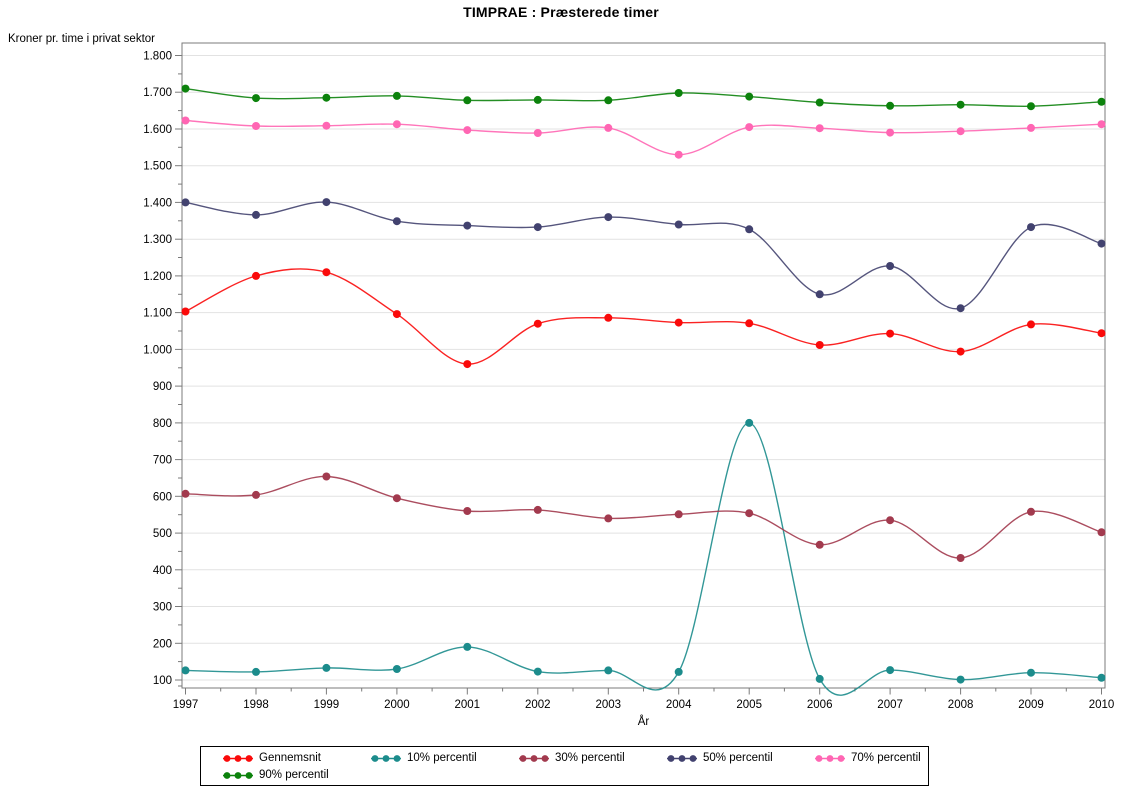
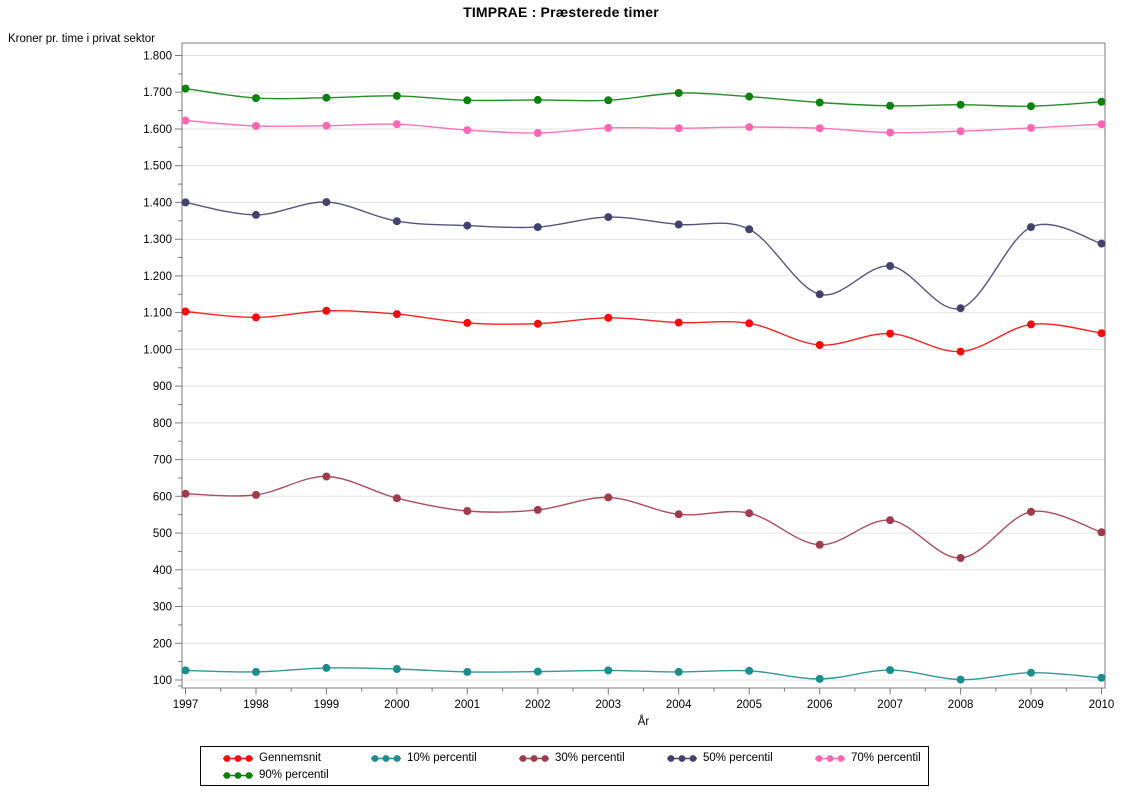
Gennemsnit/1998: 1200 -> 1090
Gennemsnit/1999: 1210 -> 1100
Gennemsnit/2001: 960 -> 1070
10% percentil/2001: 190 -> 120
30% percentil/2003: 540 -> 600
70% percentil/2004: 1530 -> 1600
10% percentil/2005: 800 -> 120
